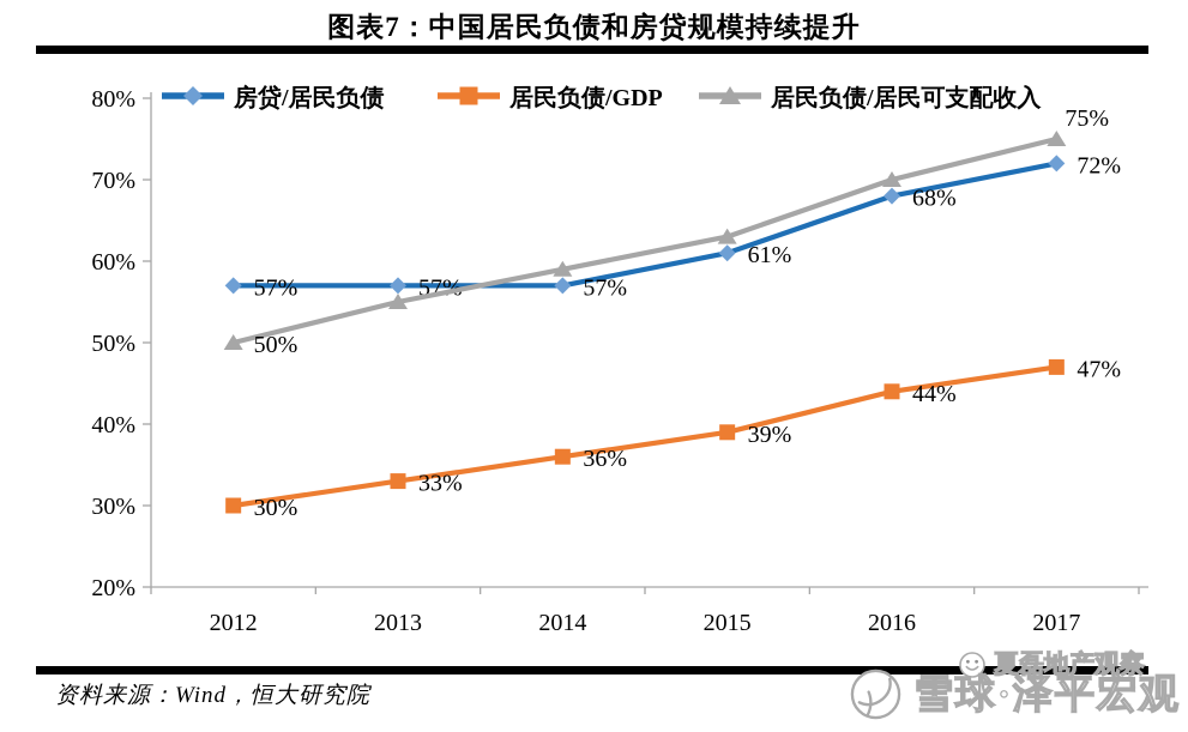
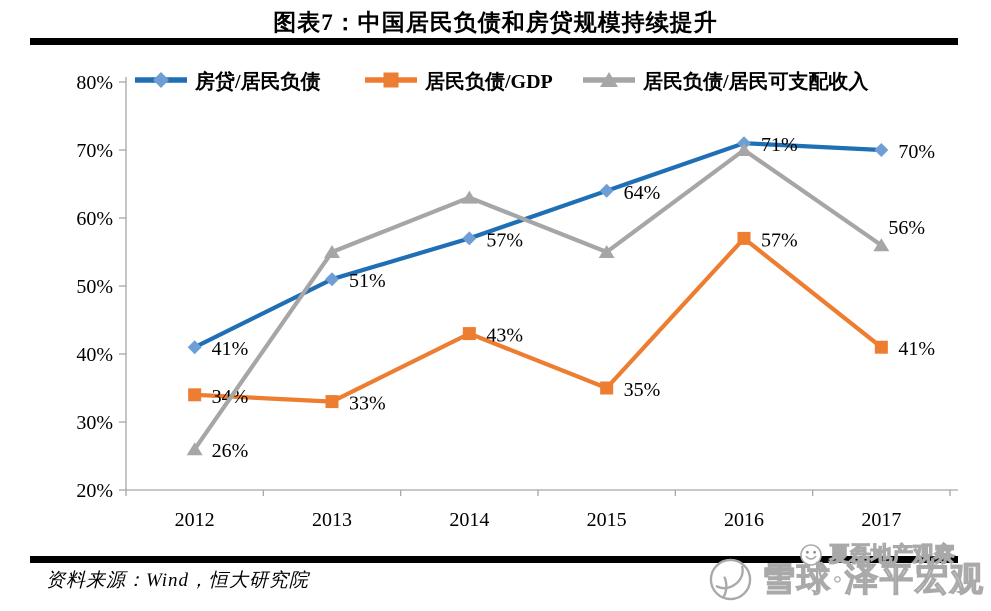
房贷/居民负债/2012: 57% -> 41%
居民负债/GDP/2012: 30% -> 34%
居民负债/居民可支配收入/2012: 50% -> 26%
房贷/居民负债/2013: 57% -> 51%
居民负债/GDP/2014: 36% -> 43%
居民负债/居民可支配收入/2014: 59% -> 63%
房贷/居民负债/2015: 61% -> 64%
居民负债/GDP/2015: 39% -> 35%
居民负债/居民可支配收入/2015: 63% -> 55%
房贷/居民负债/2016: 68% -> 71%
居民负债/GDP/2016: 44% -> 57%
房贷/居民负债/2017: 72% -> 70%
居民负债/GDP/2017: 47% -> 41%
居民负债/居民可支配收入/2017: 75% -> 56%
